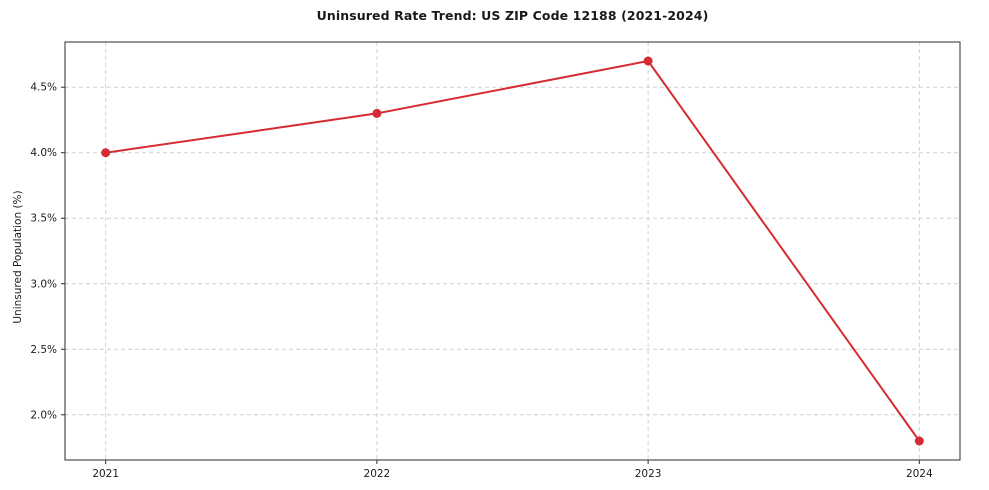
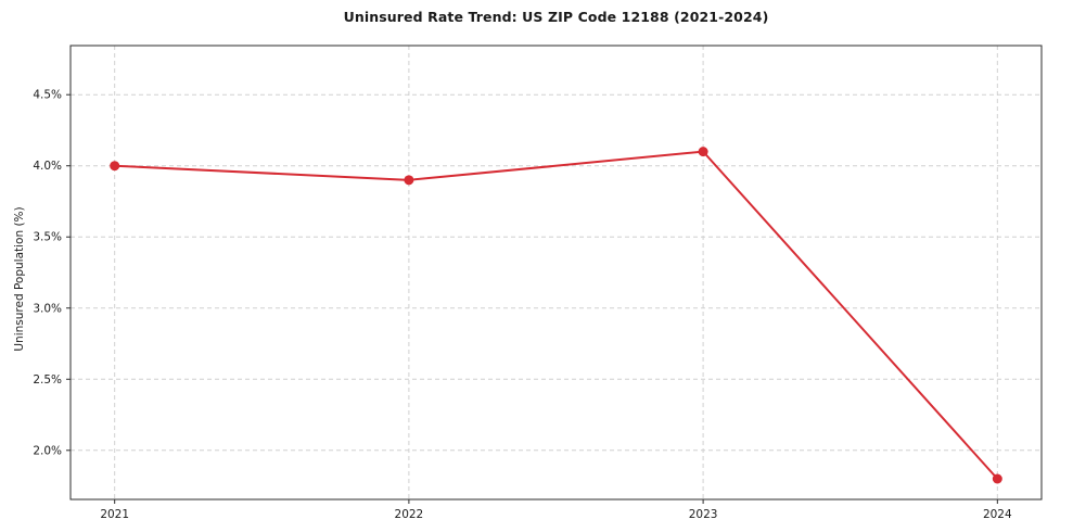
2022: 4.3% -> 3.9%
2023: 4.7% -> 4.1%
